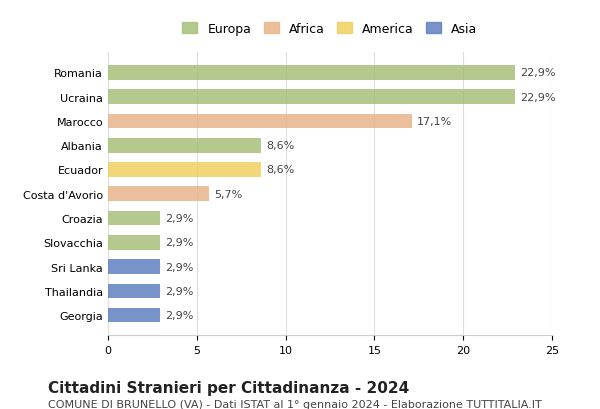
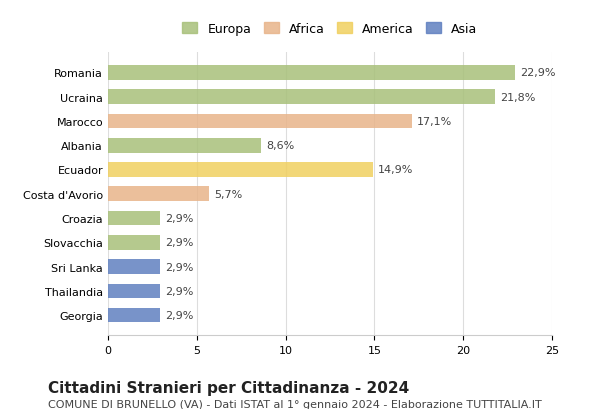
Ucraina: 22,9% -> 21,8%
Ecuador: 8,6% -> 14,9%
